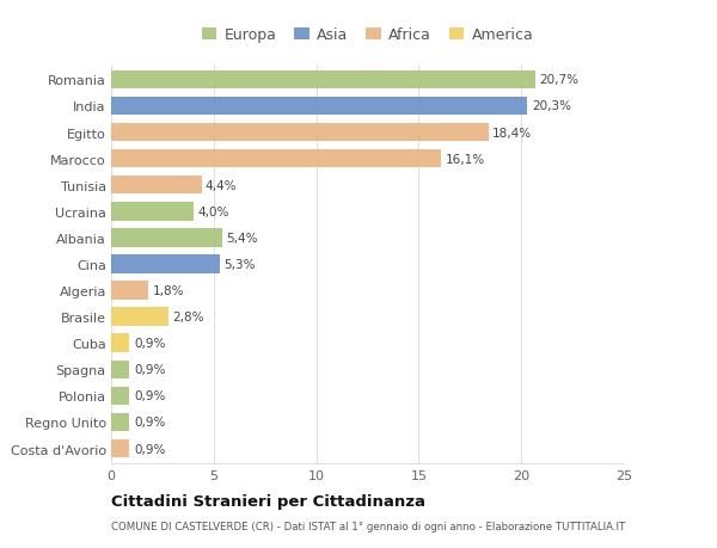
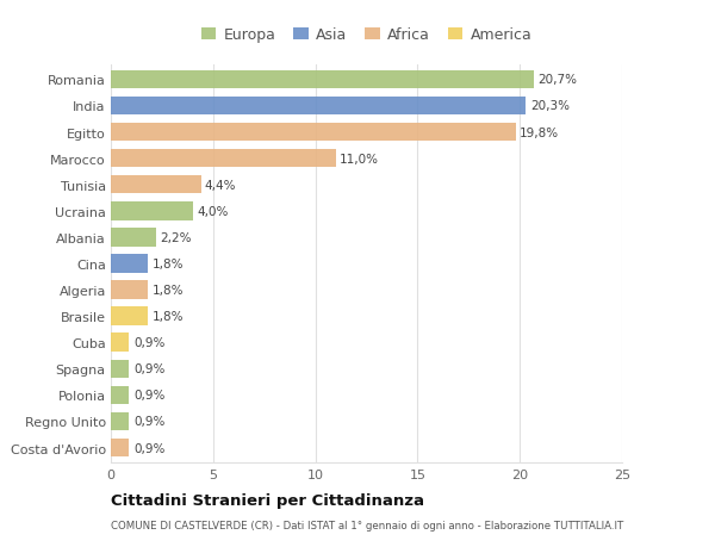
Egitto: 18,4% -> 19,8%
Marocco: 16,1% -> 11,0%
Albania: 5,4% -> 2,2%
Cina: 5,3% -> 1,8%
Brasile: 2,8% -> 1,8%
